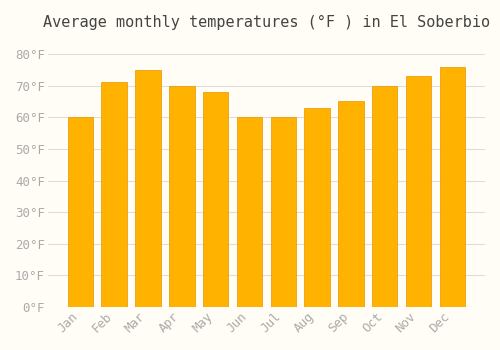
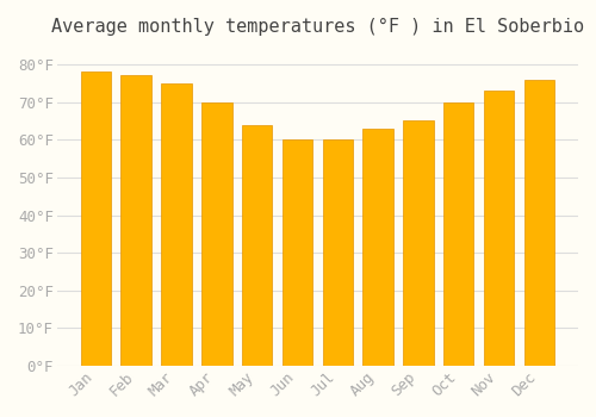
Jan: 60°F -> 78°F
Feb: 71°F -> 77°F
May: 68°F -> 64°F
